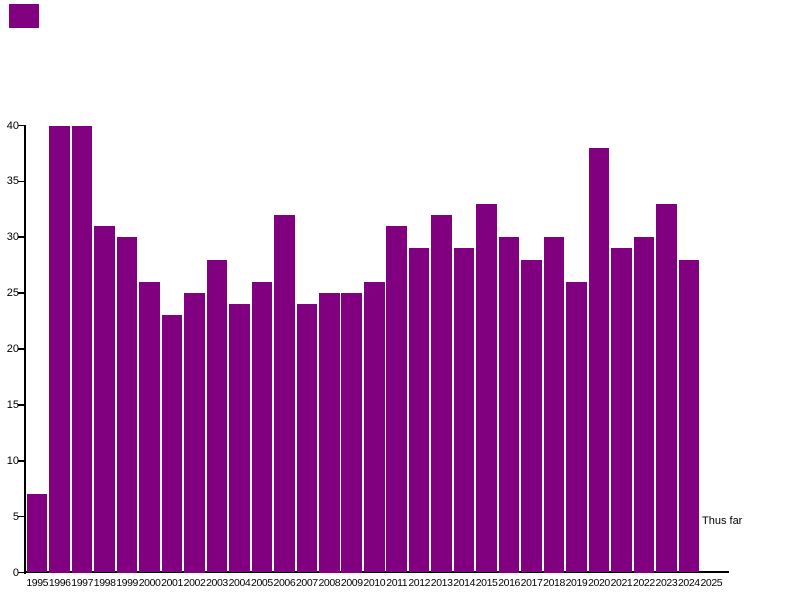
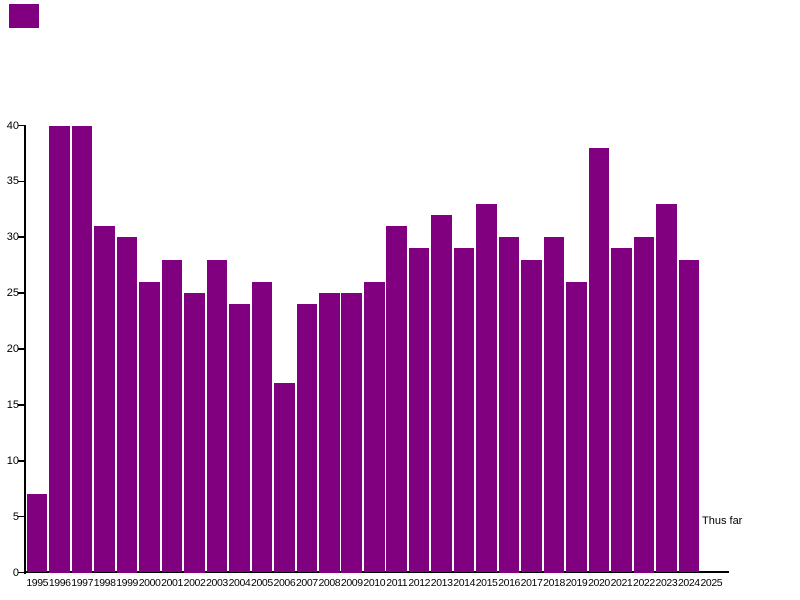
2001: 23 -> 28
2006: 32 -> 17
